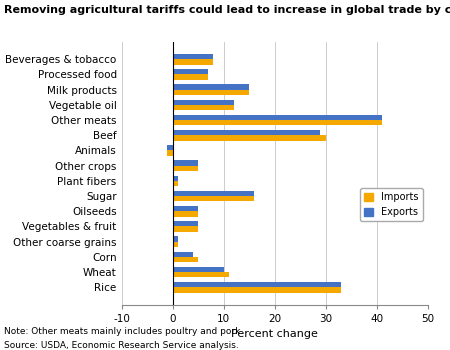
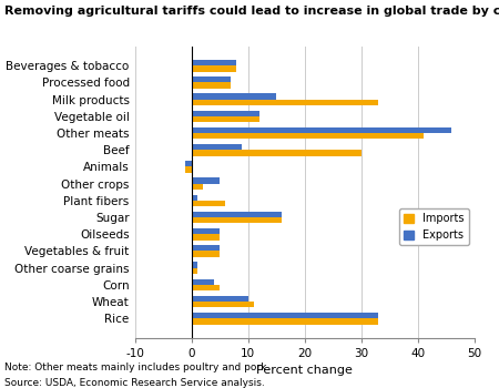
Imports/Milk products: 15 -> 33
Exports/Other meats: 41 -> 46
Exports/Beef: 29 -> 9
Imports/Other crops: 5 -> 2
Imports/Plant fibers: 1 -> 6
